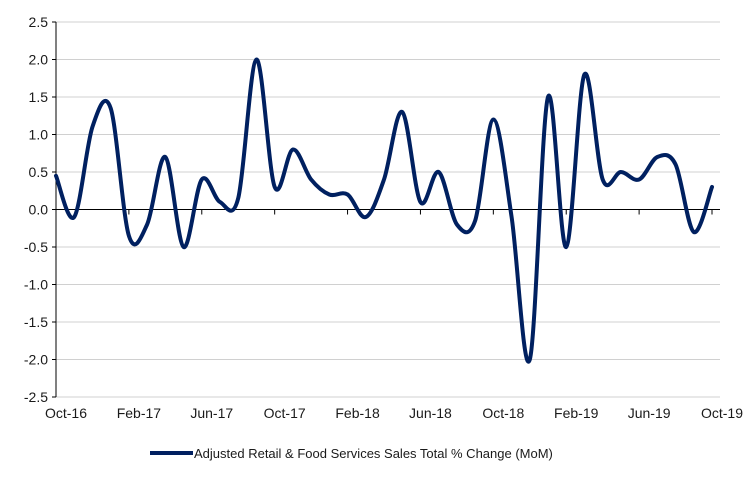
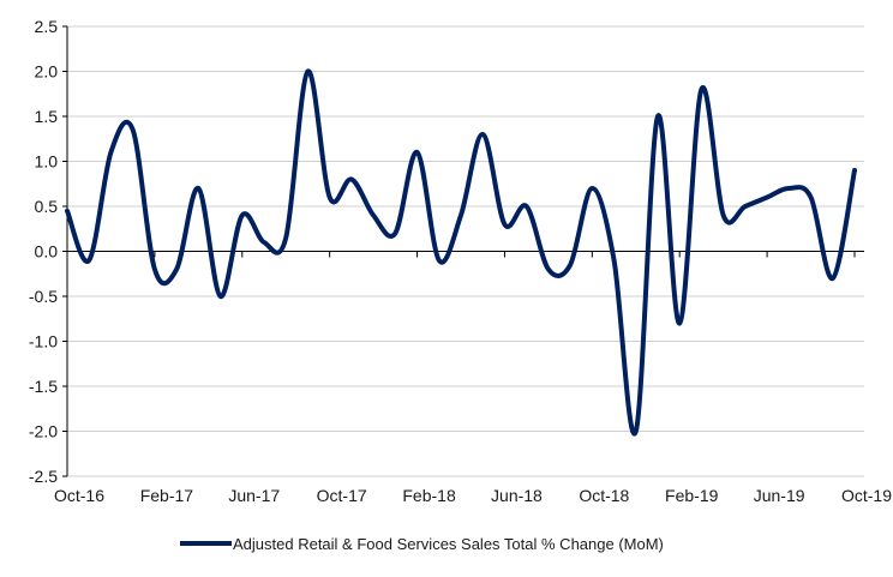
Feb-17: -0.3 -> -0.2
Oct-17: 0.3 -> 0.6
Feb-18: 0.2 -> 1.1
Jun-18: 0.1 -> 0.3
Oct-18: 1.2 -> 0.7
Feb-19: -0.5 -> -0.8
Jun-19: 0.4 -> 0.6
Oct-19: 0.3 -> 0.9
